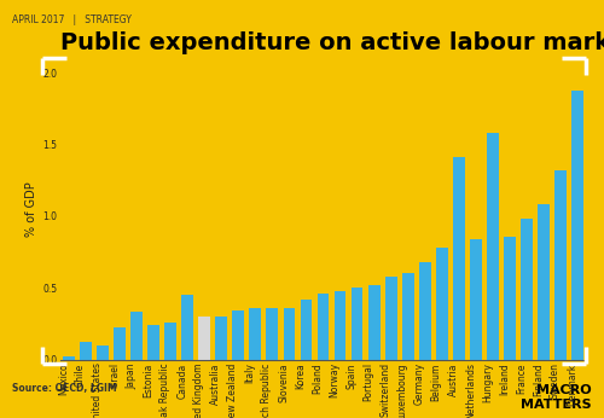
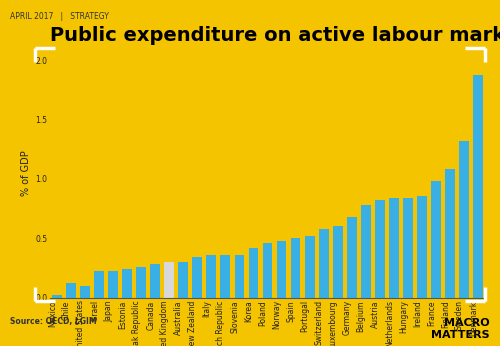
Japan: 0.33 -> 0.22
Canada: 0.45 -> 0.28
Austria: 1.41 -> 0.82
Hungary: 1.58 -> 0.84
